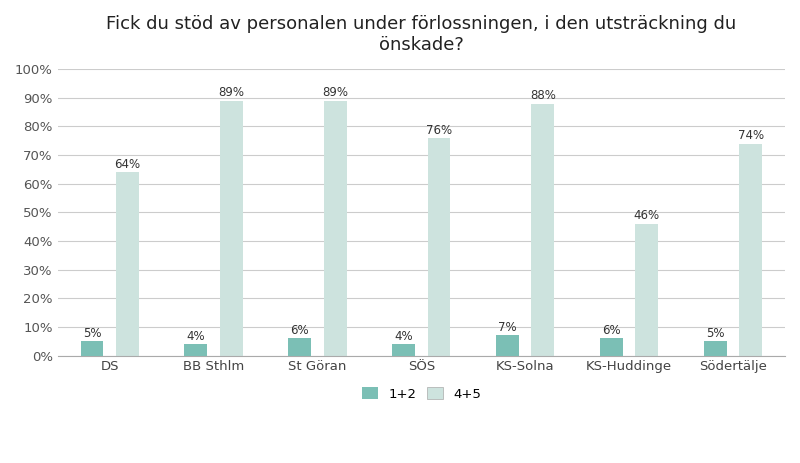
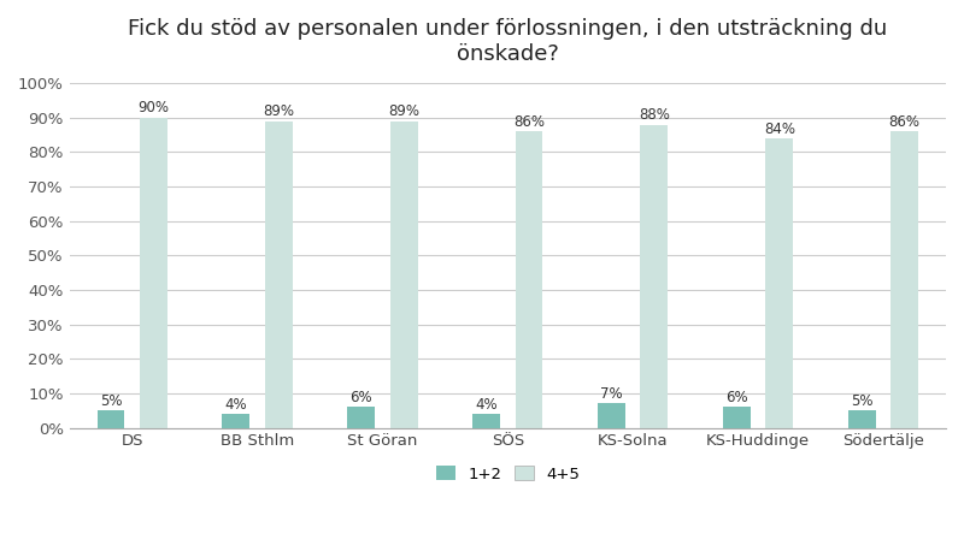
4+5/DS: 64% -> 90%
4+5/SÖS: 76% -> 86%
4+5/KS-Huddinge: 46% -> 84%
4+5/Södertälje: 74% -> 86%
